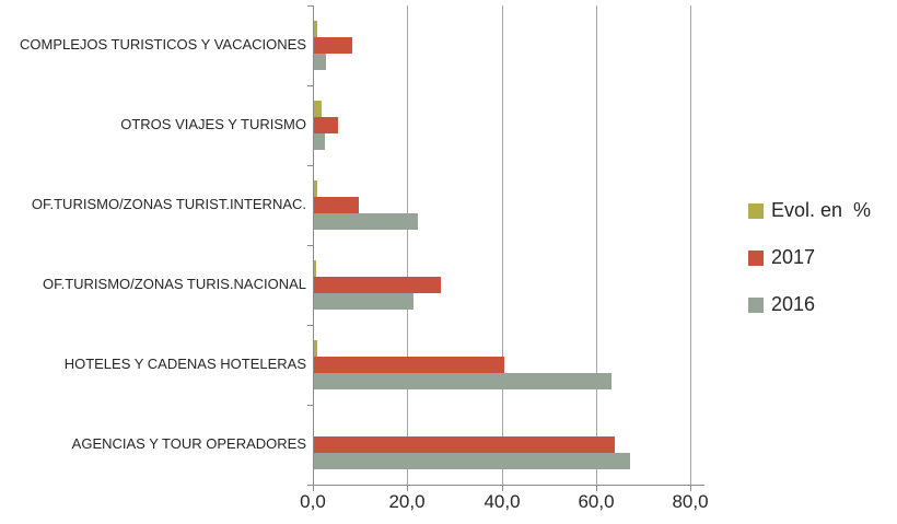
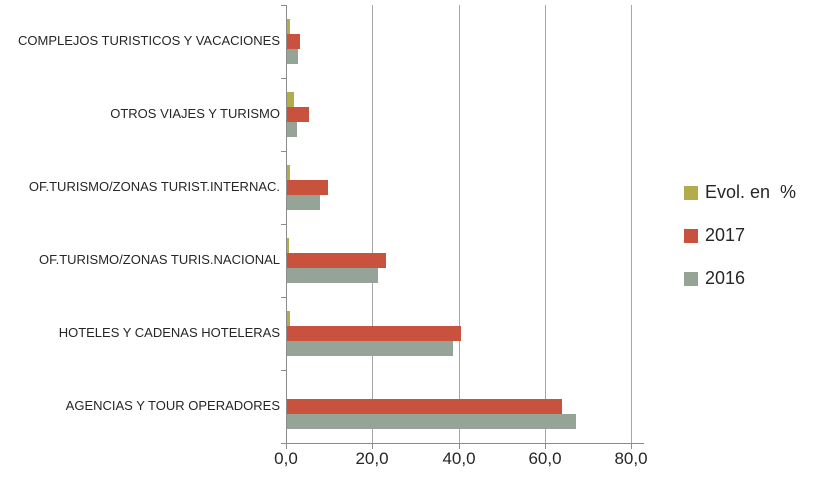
2017/COMPLEJOS TURISTICOS Y VACACIONES: 8 -> 3
2016/OF.TURISMO/ZONAS TURIST.INTERNAC.: 22 -> 8
2017/OF.TURISMO/ZONAS TURIS.NACIONAL: 27 -> 23
2016/HOTELES Y CADENAS HOTELERAS: 63 -> 38
